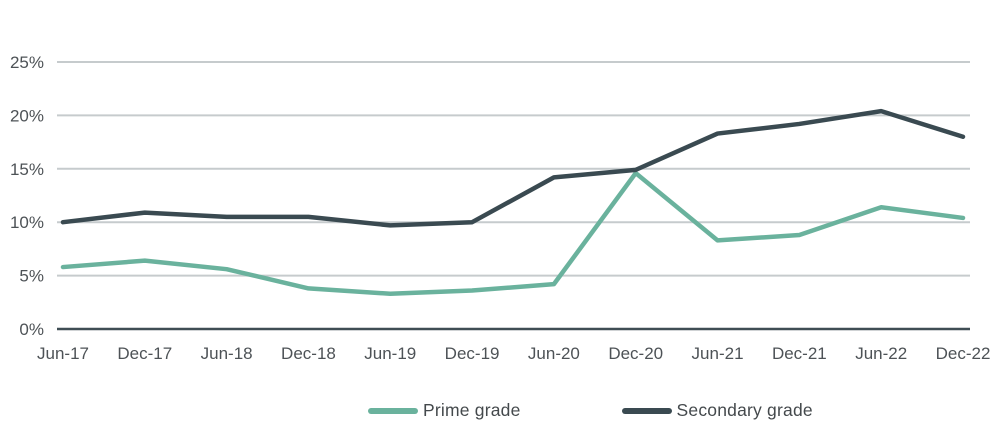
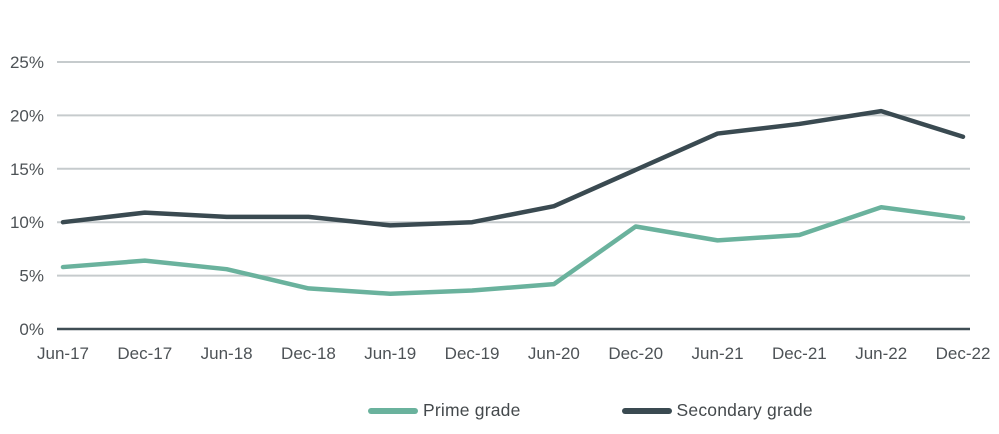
Secondary grade/Jun-20: 14.2% -> 11.5%
Prime grade/Dec-20: 14.6% -> 9.6%
